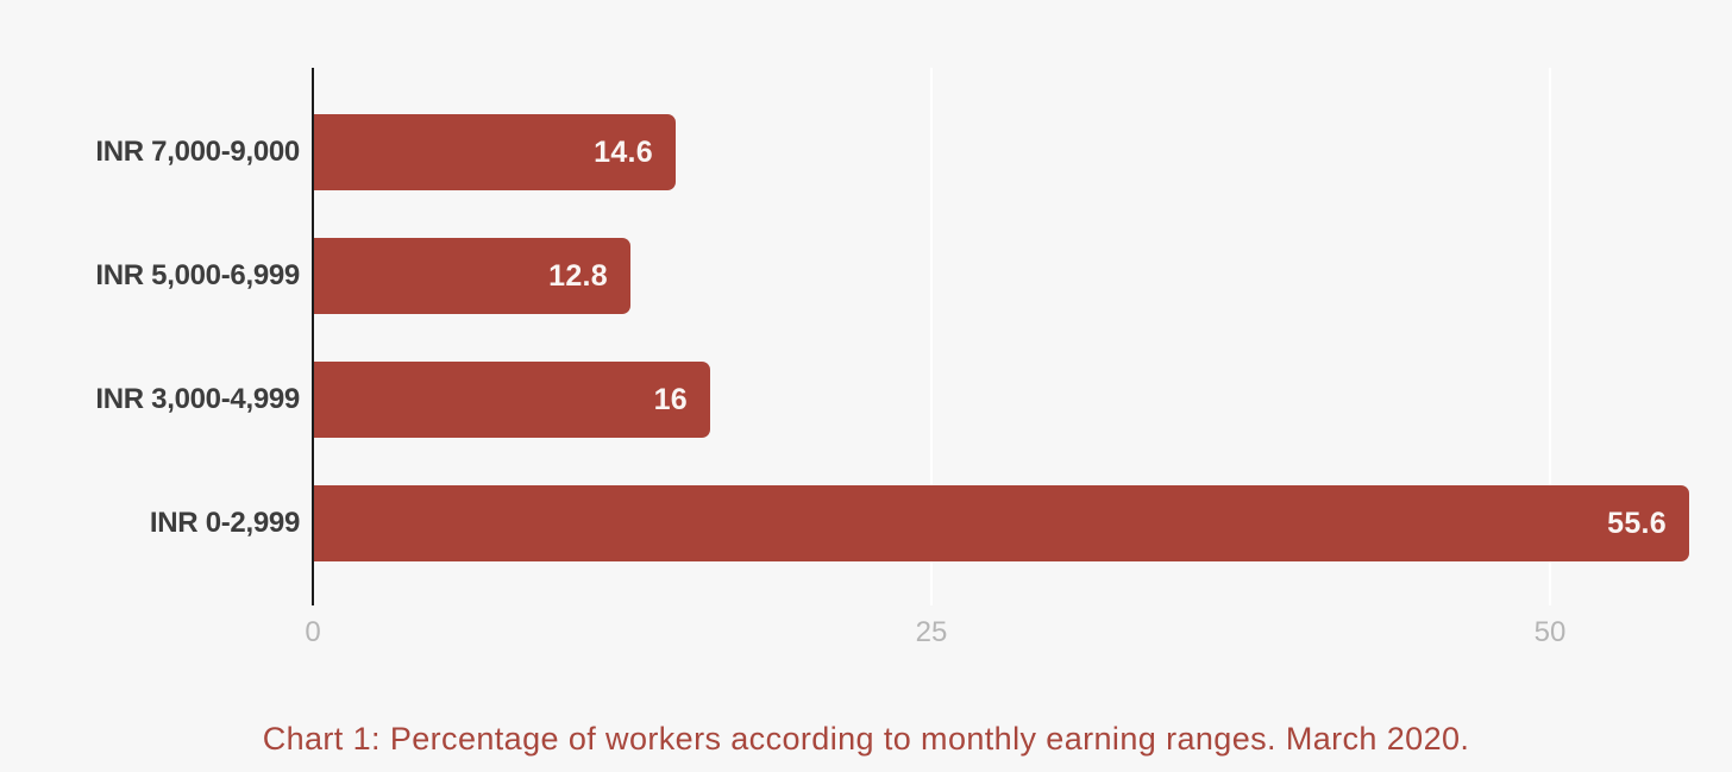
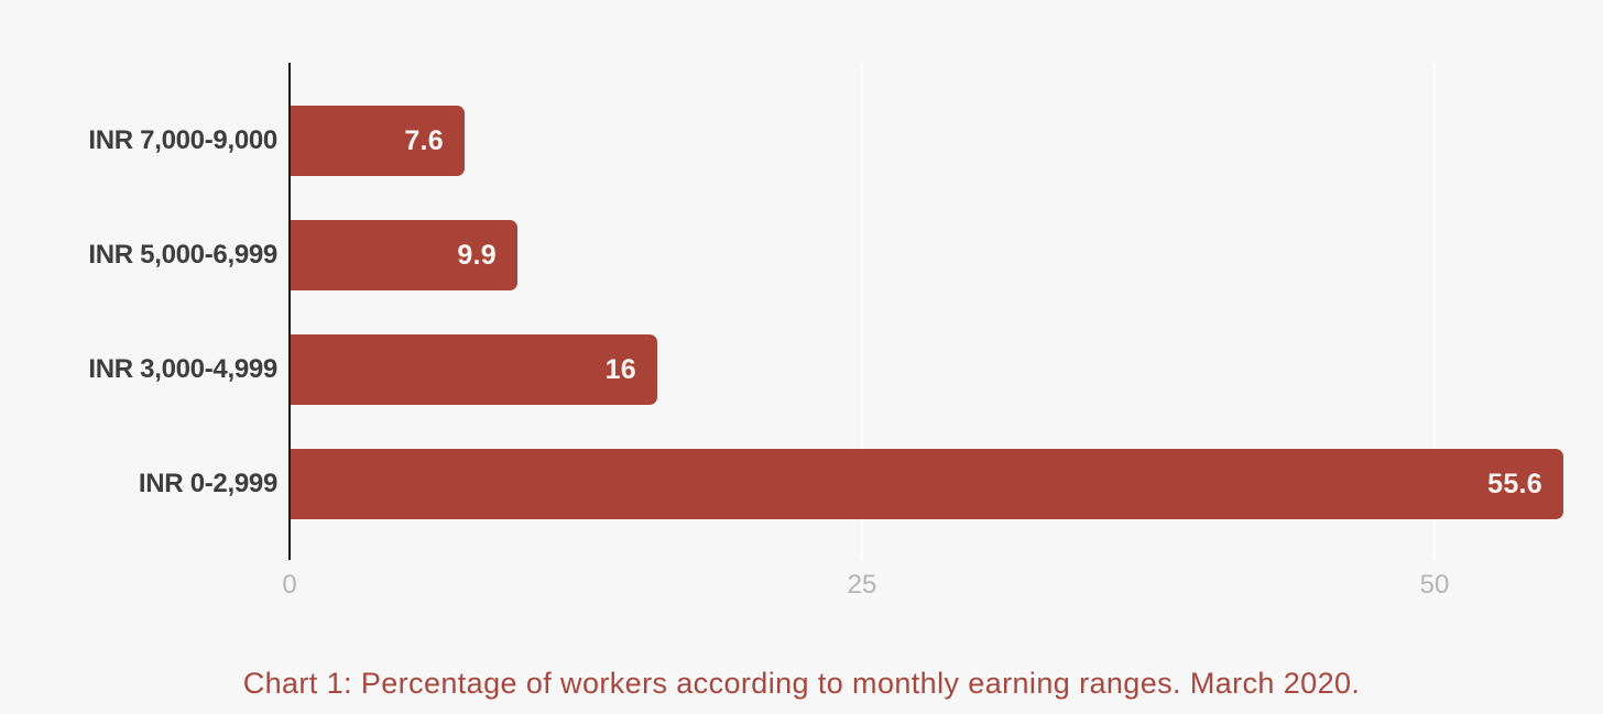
INR 7,000-9,000: 14.6 -> 7.6
INR 5,000-6,999: 12.8 -> 9.9
